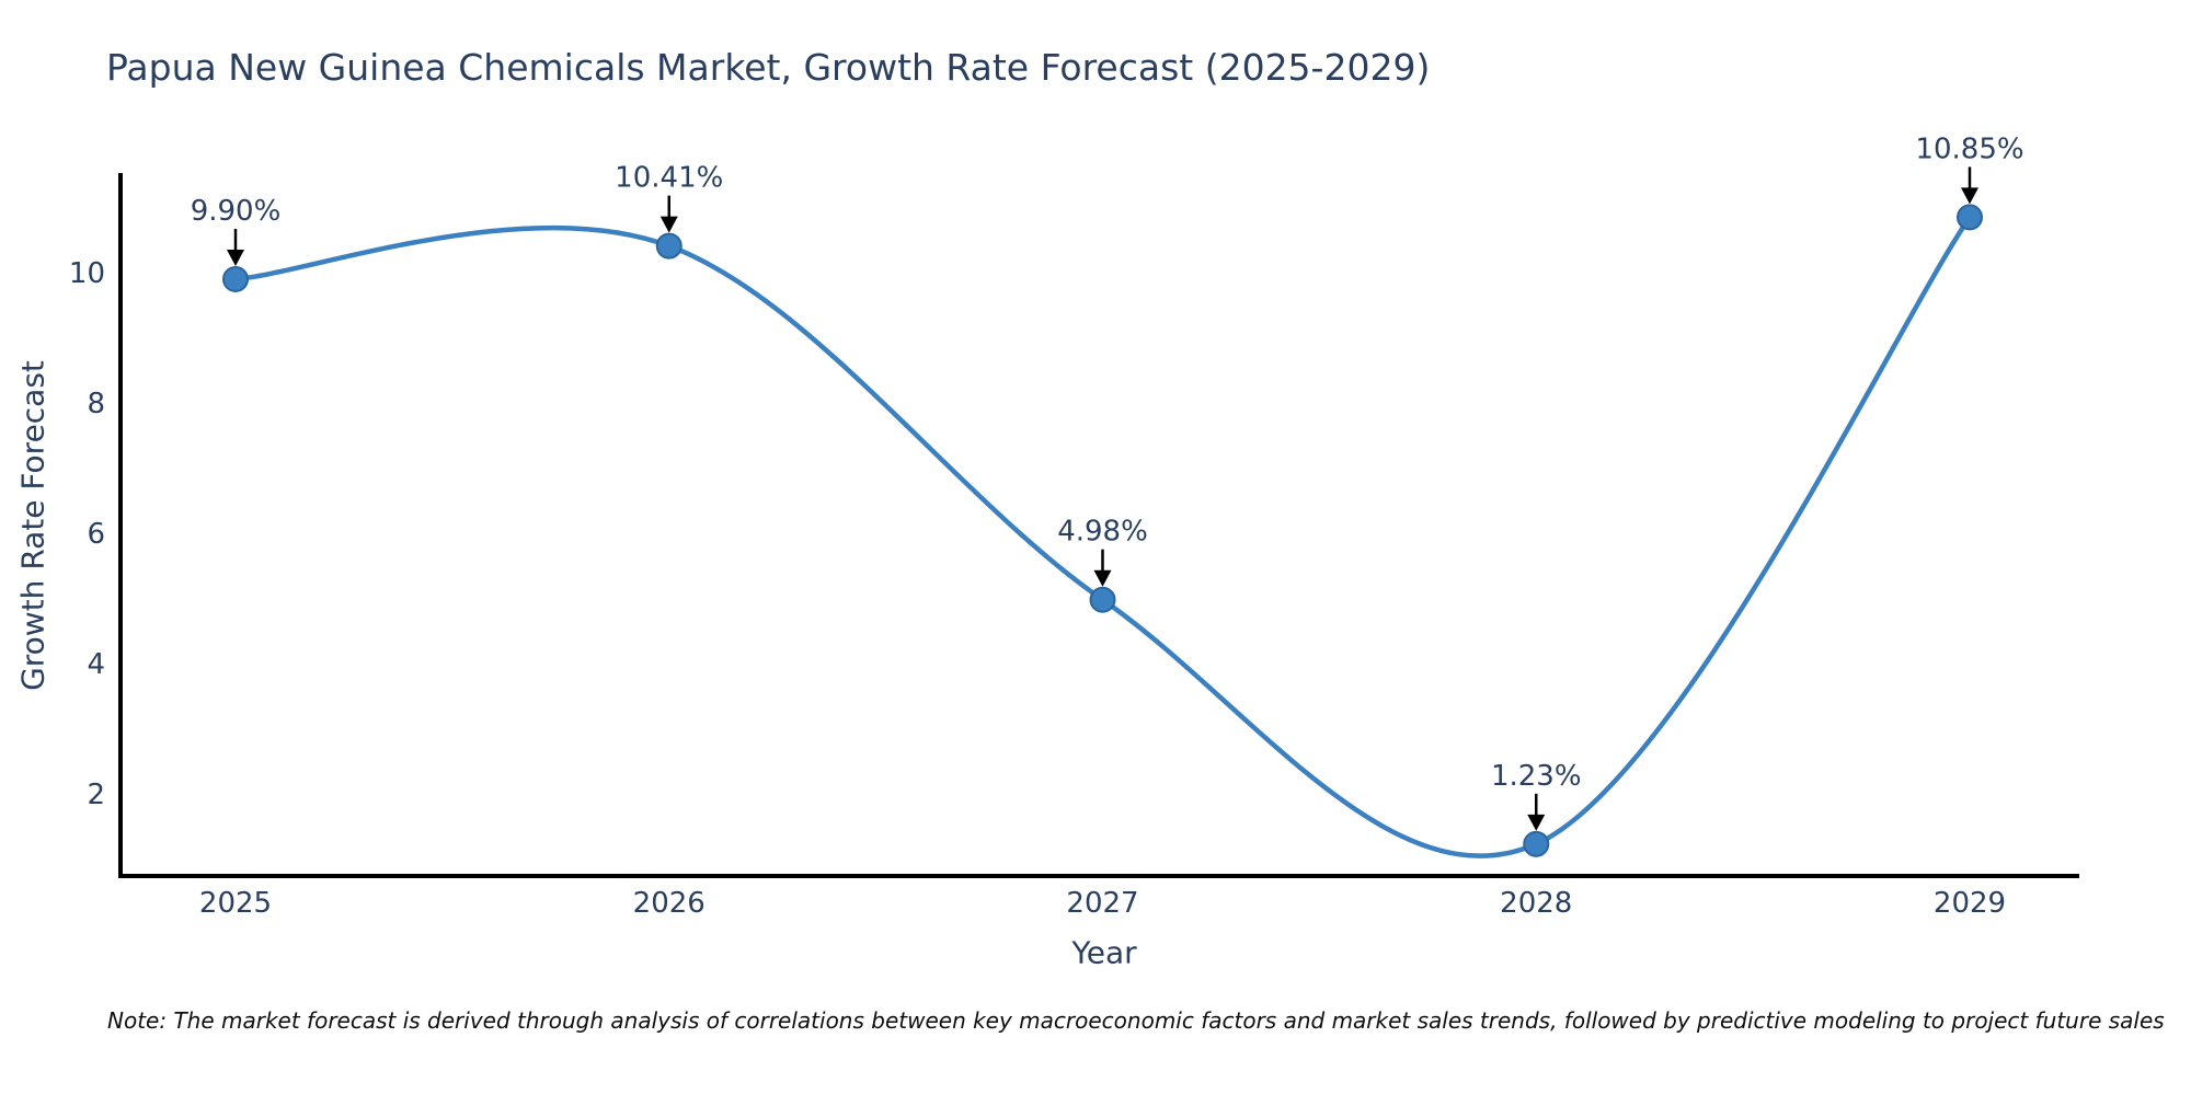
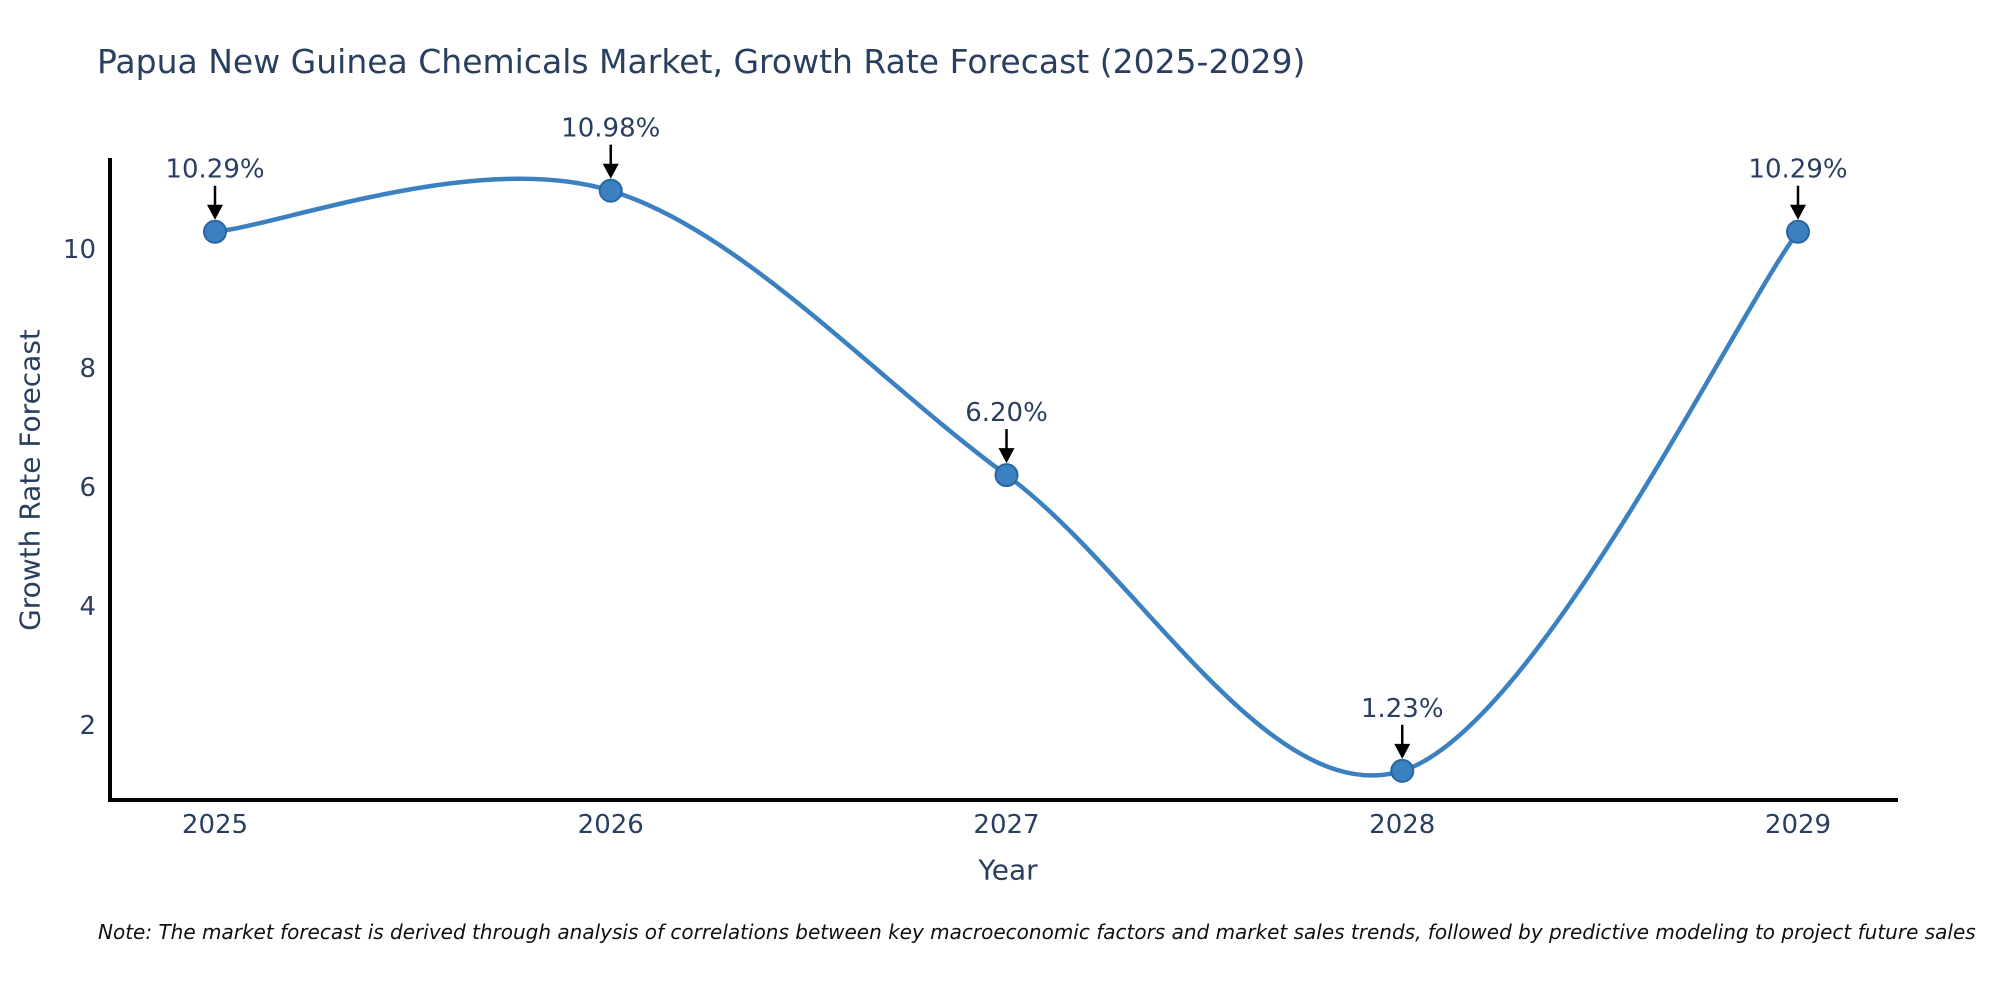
2025: 9.90% -> 10.29%
2026: 10.41% -> 10.98%
2027: 4.98% -> 6.20%
2029: 10.85% -> 10.29%
